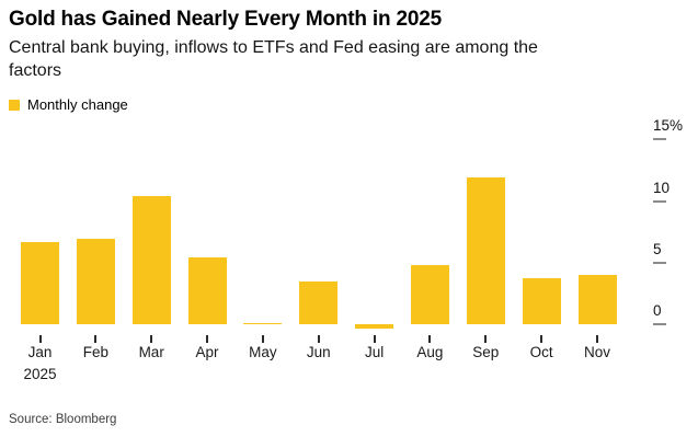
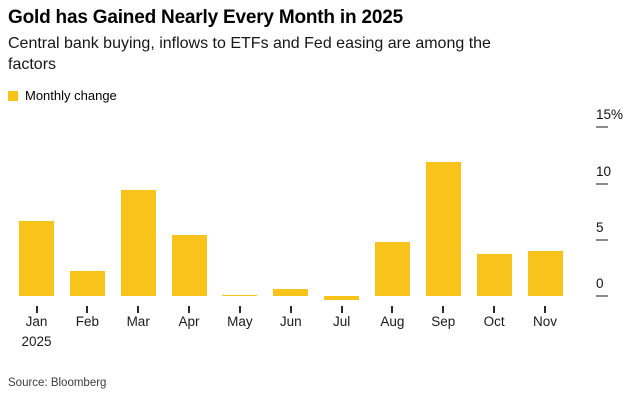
Feb: 6.9% -> 2.2%
Mar: 10.4% -> 9.4%
Jun: 3.5% -> 0.6%
